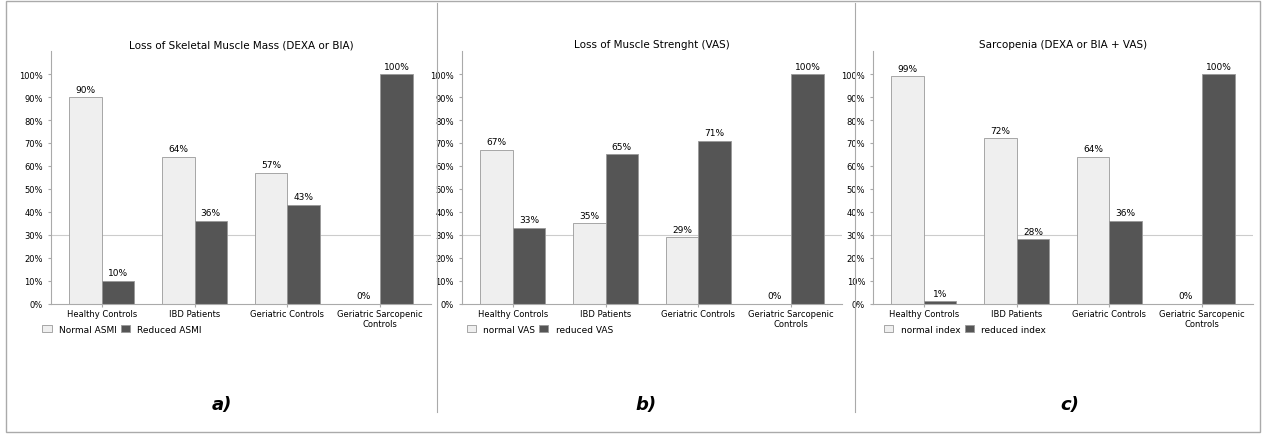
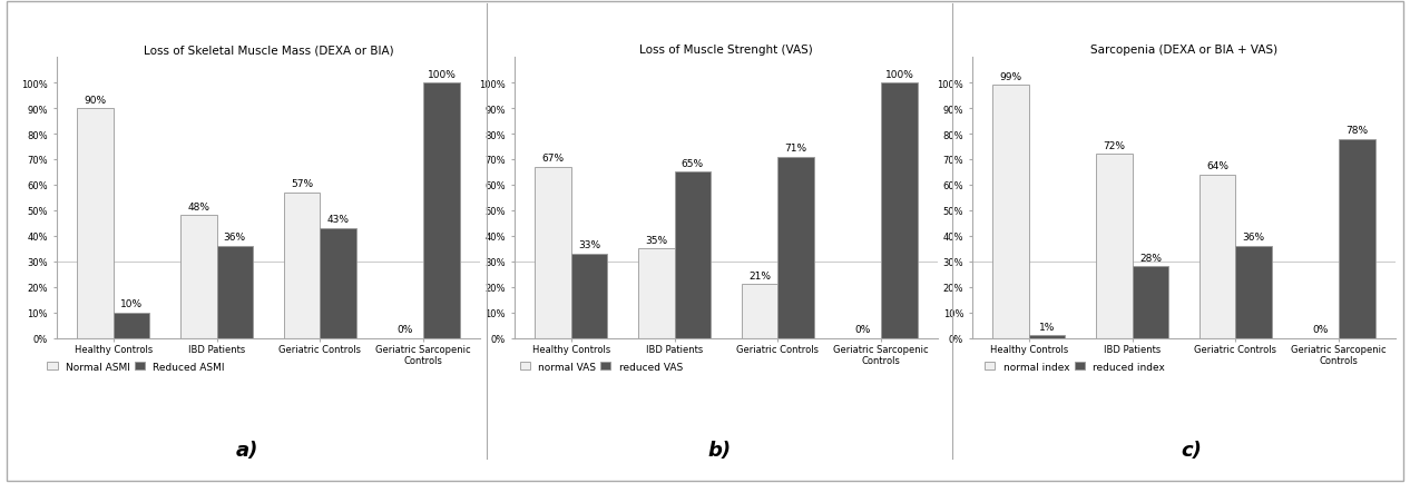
Loss of Skeletal Muscle Mass (DEXA or BIA)/Normal ASMI/IBD Patients: 64% -> 48%
Loss of Muscle Strenght (VAS)/normal VAS/Geriatric Controls: 29% -> 21%
Sarcopenia (DEXA or BIA + VAS)/reduced index/Geriatric Sarcopenic Controls: 100% -> 78%
